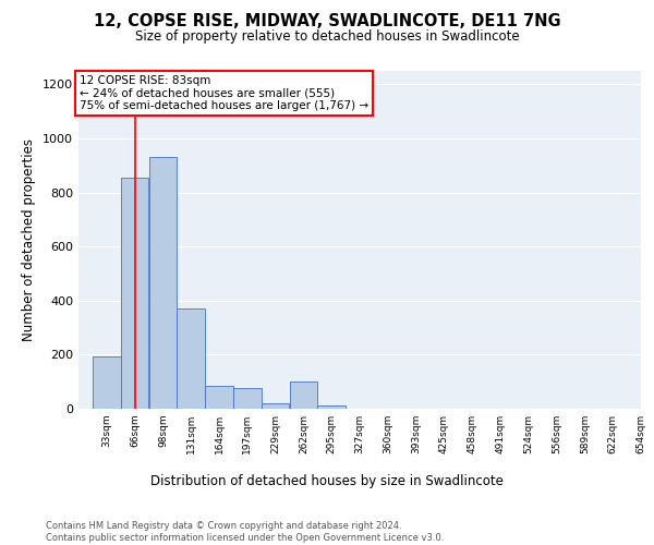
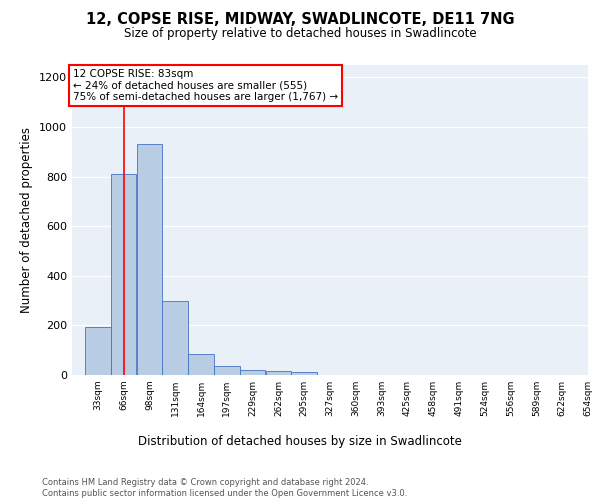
66sqm: 855 -> 810
131sqm: 370 -> 300
197sqm: 75 -> 35
262sqm: 100 -> 15
